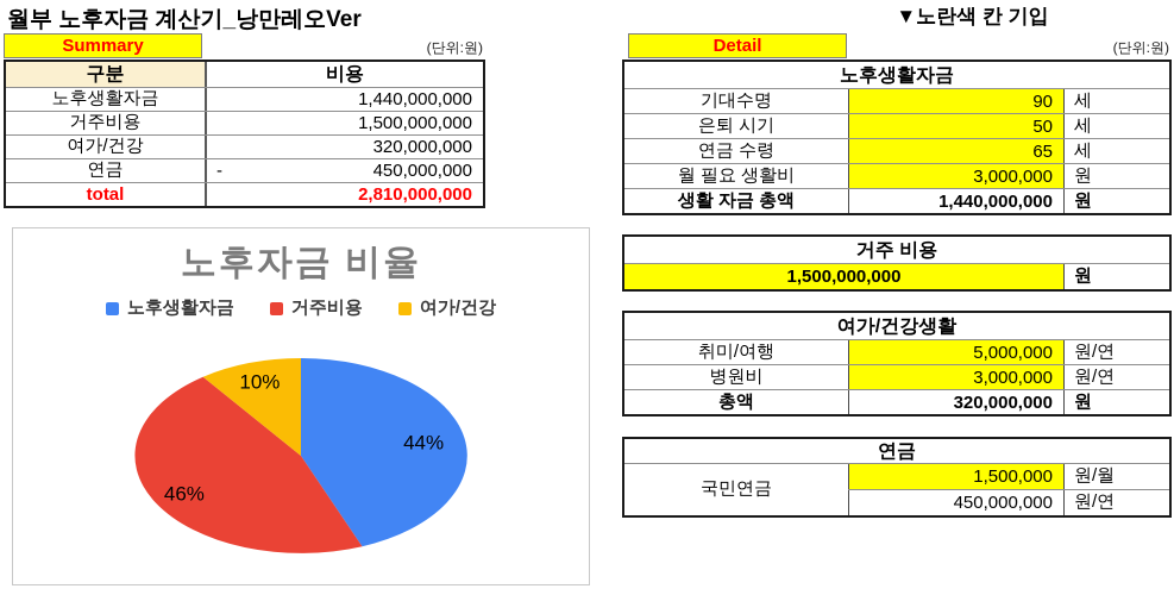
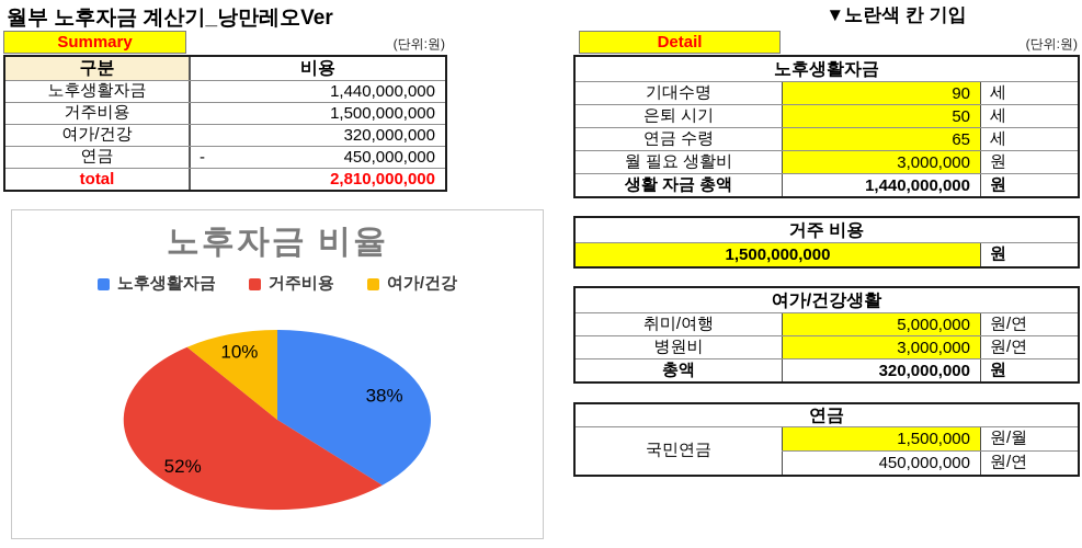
노후생활자금: 44% -> 38%
거주비용: 46% -> 52%
